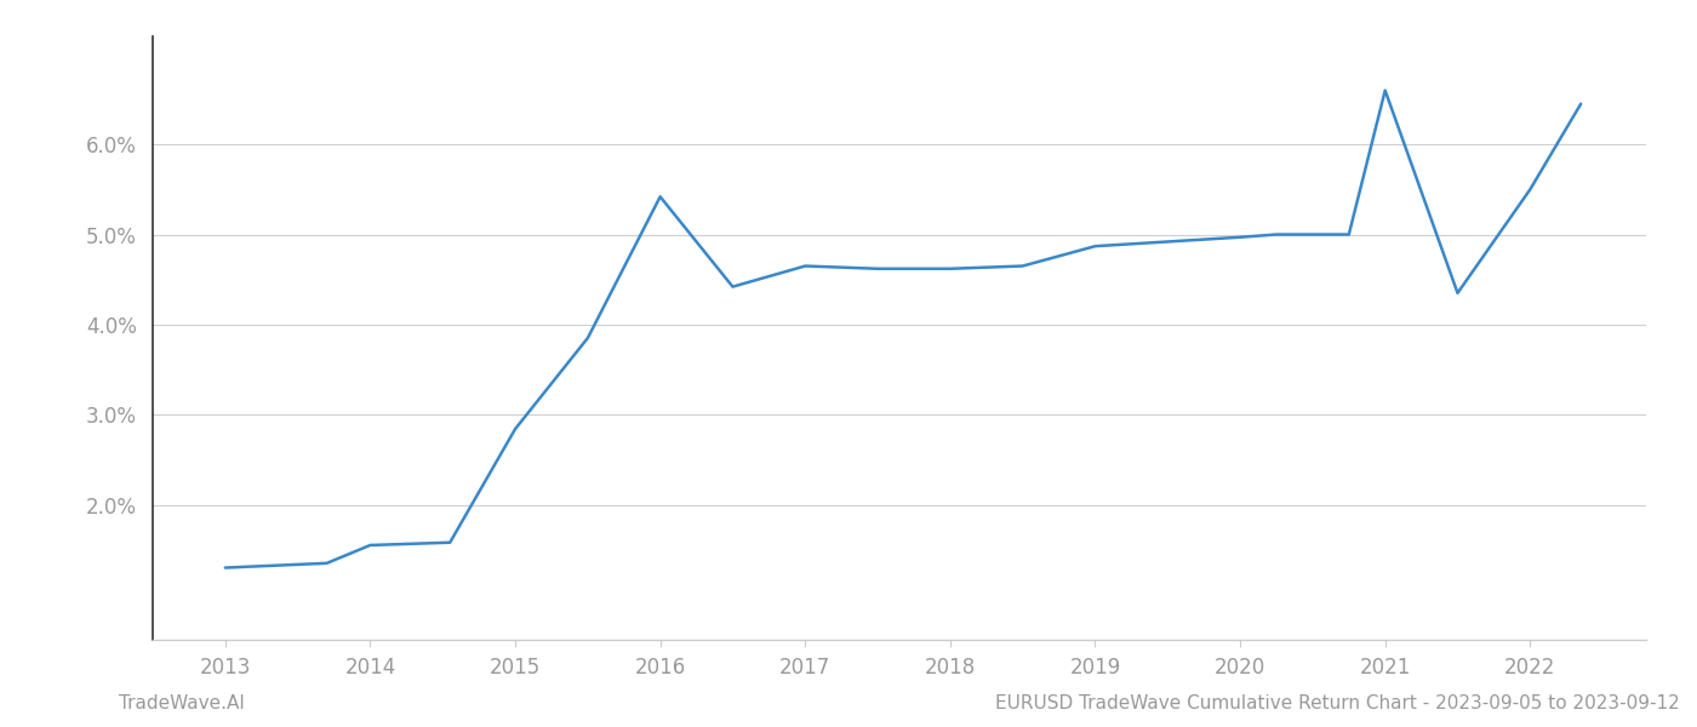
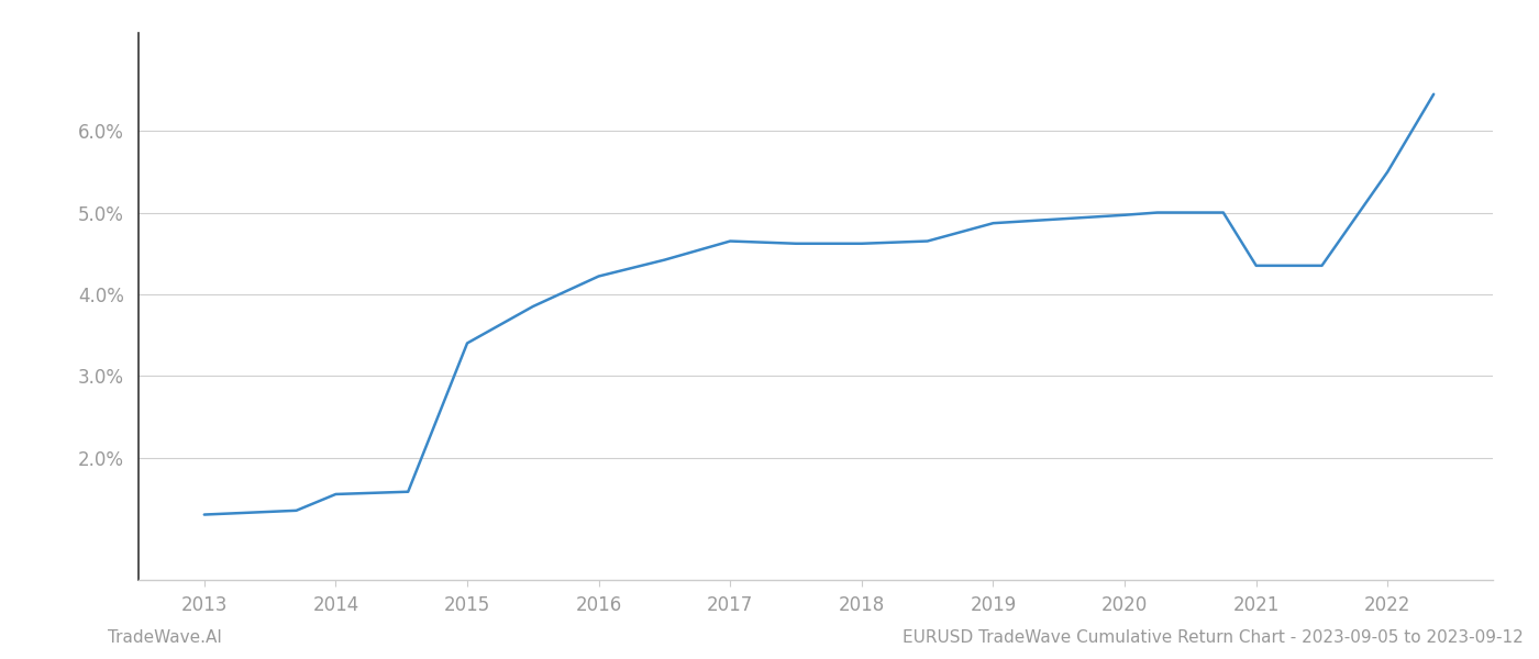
2015: 2.84% -> 3.40%
2016: 5.42% -> 4.22%
2021: 6.60% -> 4.35%
